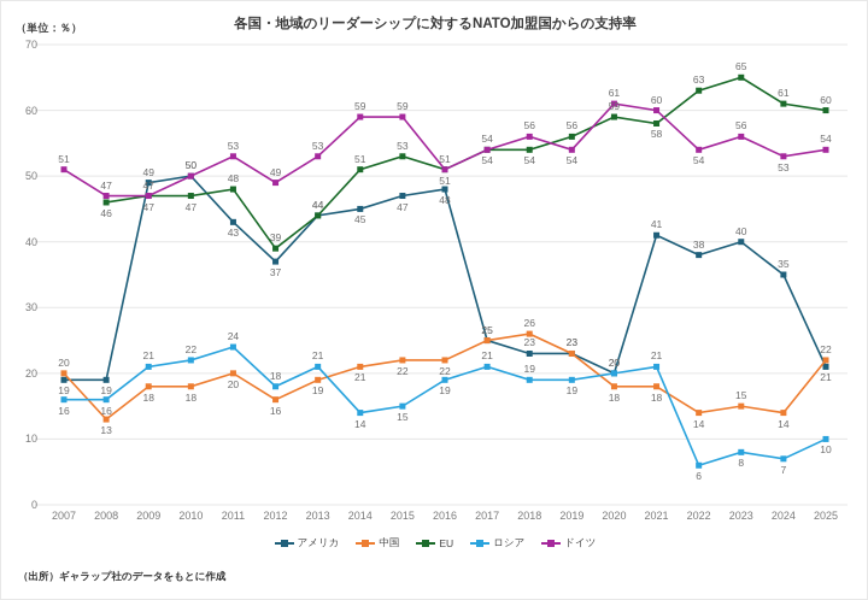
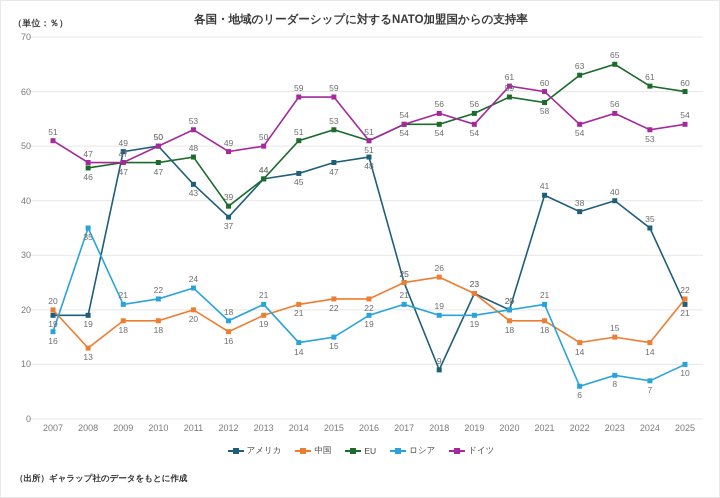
ロシア/2008: 16 -> 35
ドイツ/2013: 53 -> 50
アメリカ/2018: 23 -> 9
